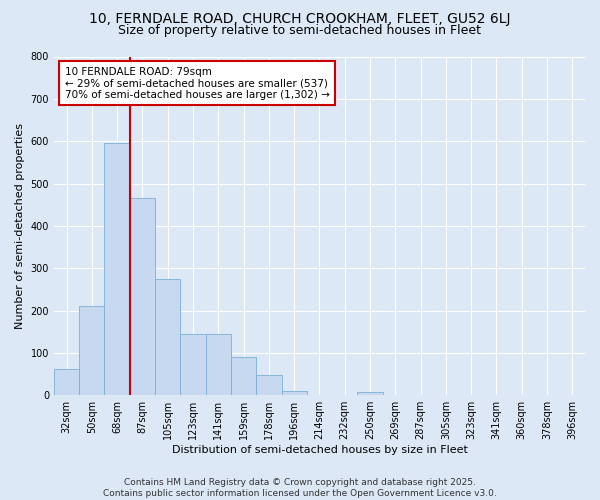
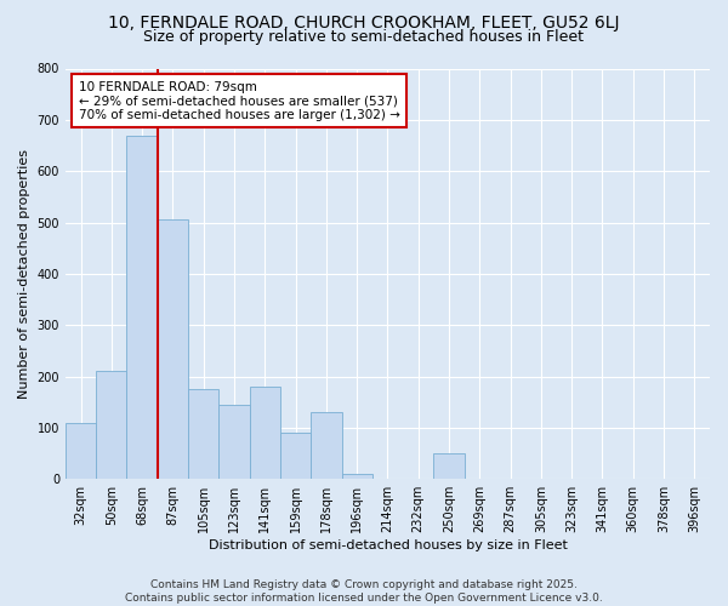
32sqm: 62 -> 110
68sqm: 595 -> 670
87sqm: 465 -> 505
105sqm: 275 -> 175
141sqm: 145 -> 180
178sqm: 47 -> 130
250sqm: 8 -> 50
